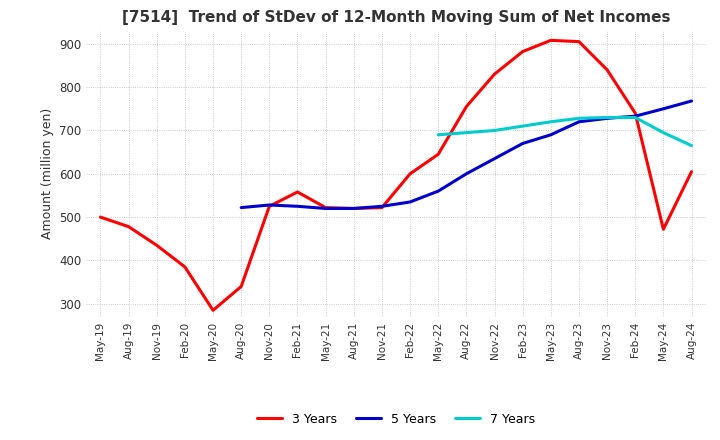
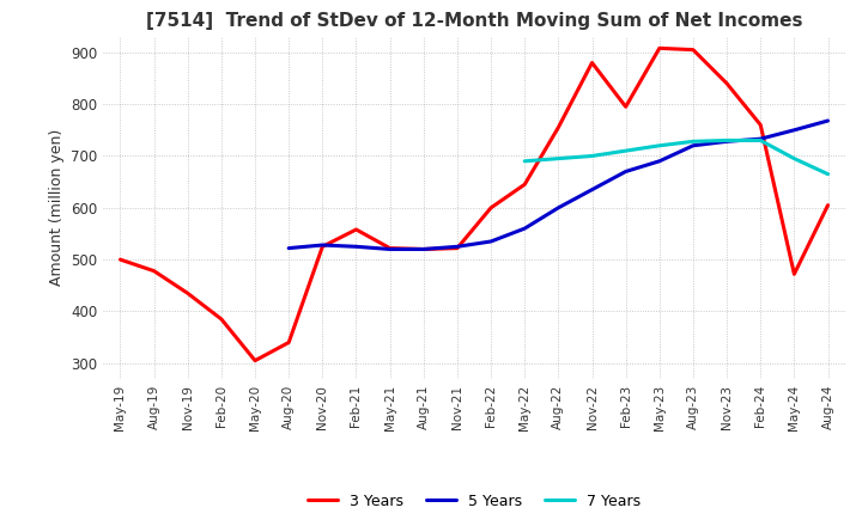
3 Years/May-20: 285 -> 305
3 Years/Nov-22: 830 -> 880
3 Years/Feb-23: 882 -> 795
3 Years/Feb-24: 740 -> 760
